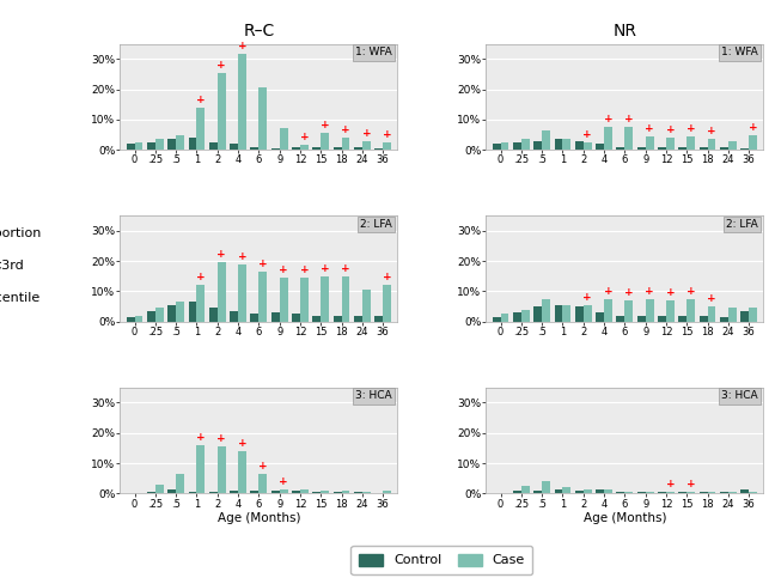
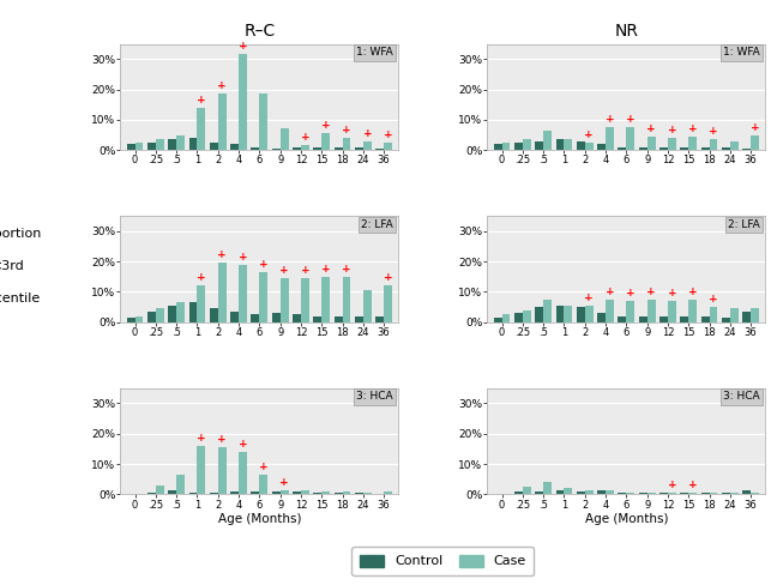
R–C/Case/2: 25.5% -> 18.5%
R–C/Case/6: 20.5% -> 18.5%
